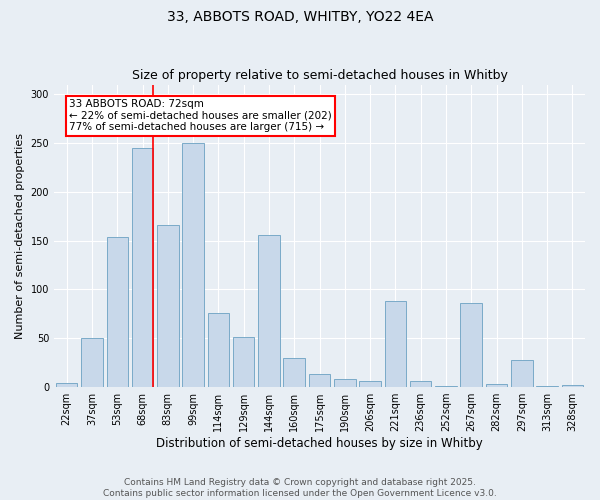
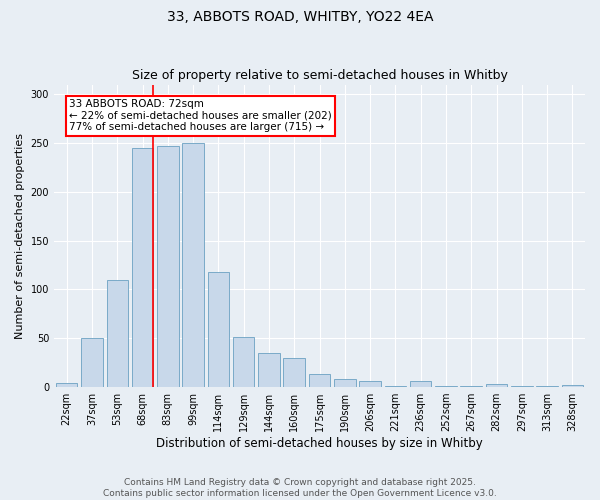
53sqm: 154 -> 110
83sqm: 166 -> 247
114sqm: 76 -> 118
144sqm: 156 -> 35
221sqm: 88 -> 1
267sqm: 86 -> 1
297sqm: 28 -> 1
